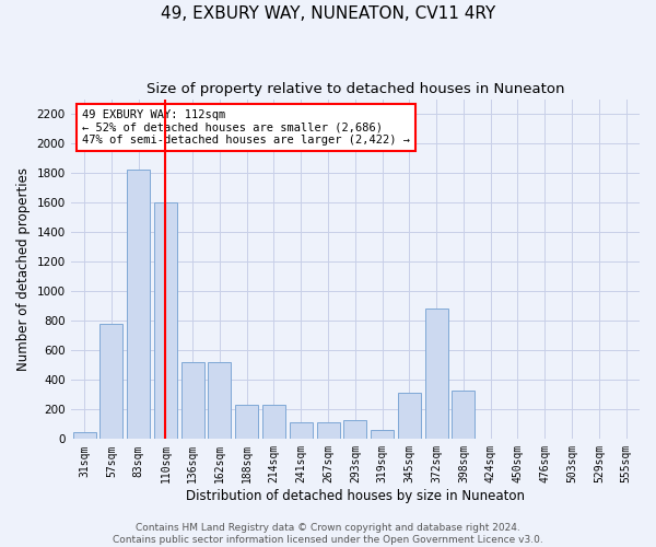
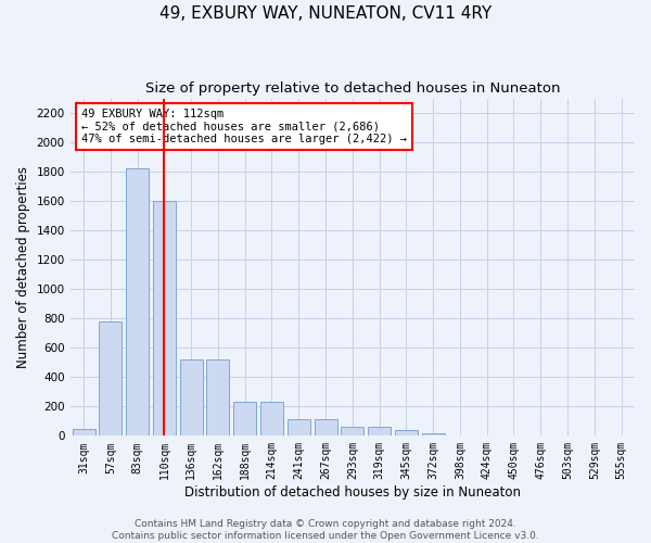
293sqm: 130 -> 60
345sqm: 310 -> 40
372sqm: 880 -> 20
398sqm: 330 -> 0
